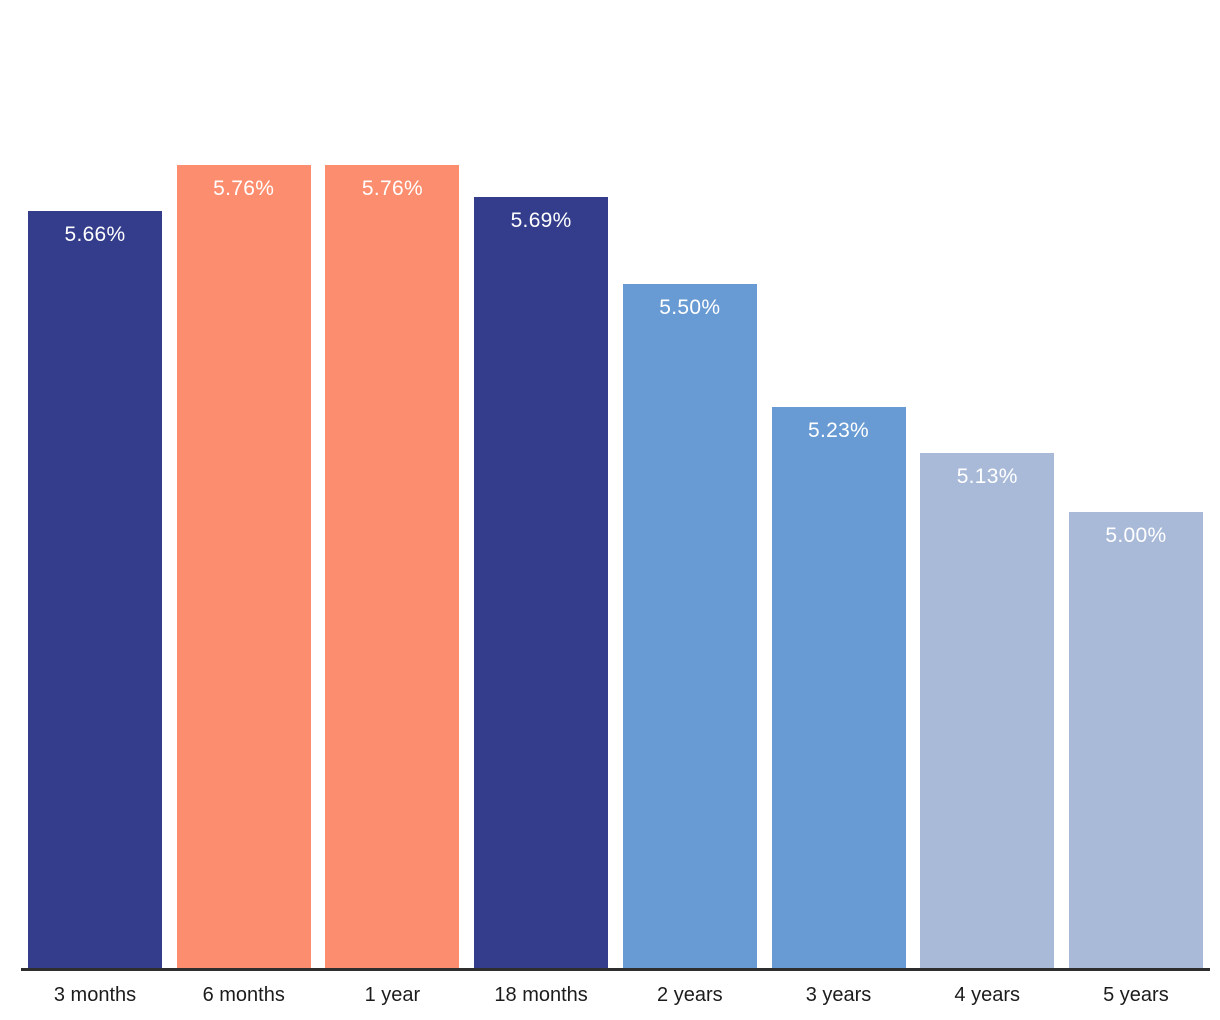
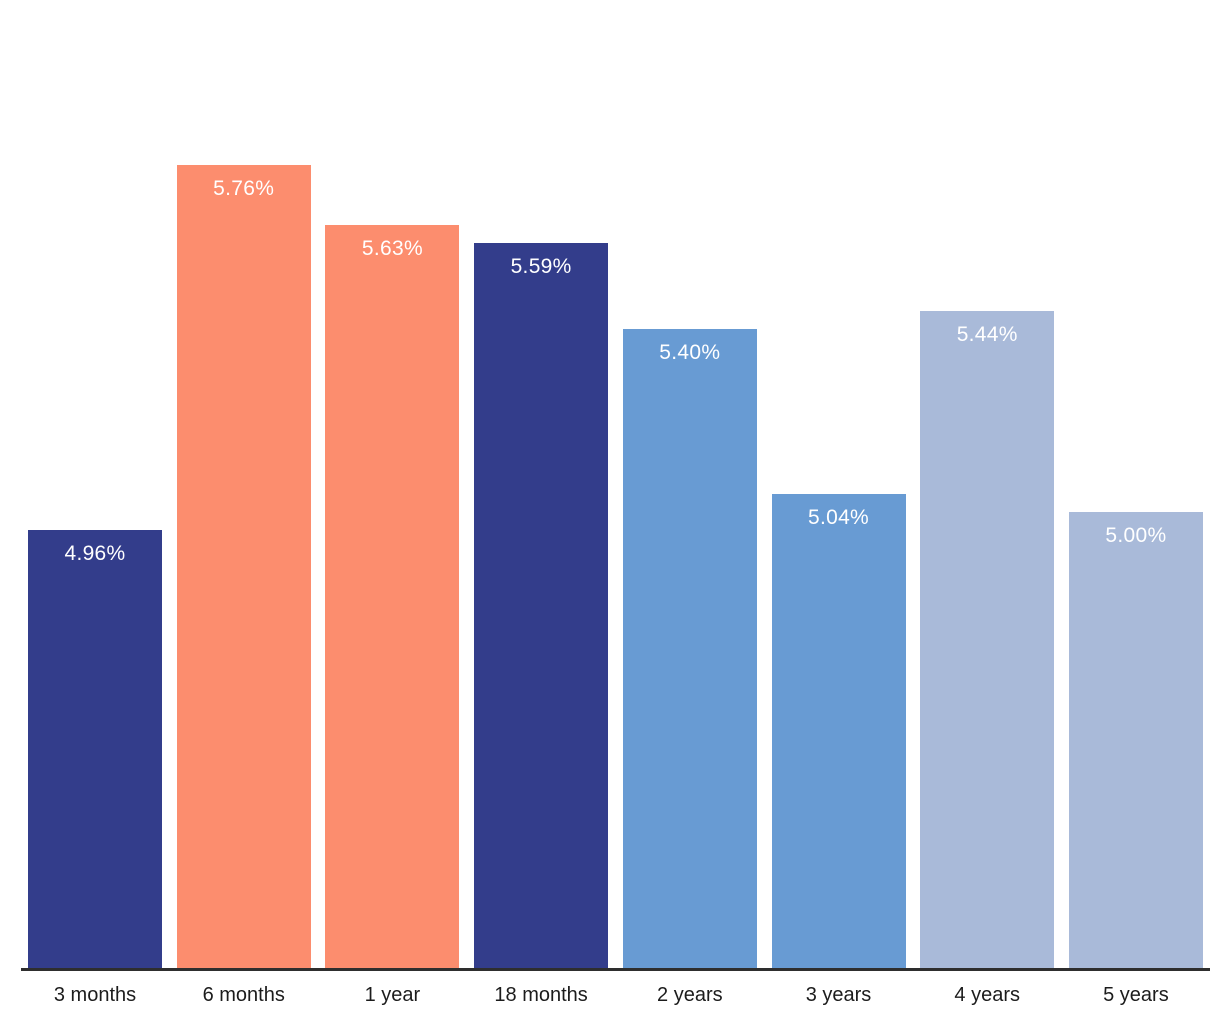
3 months: 5.66% -> 4.96%
1 year: 5.76% -> 5.63%
18 months: 5.69% -> 5.59%
2 years: 5.50% -> 5.40%
3 years: 5.23% -> 5.04%
4 years: 5.13% -> 5.44%
